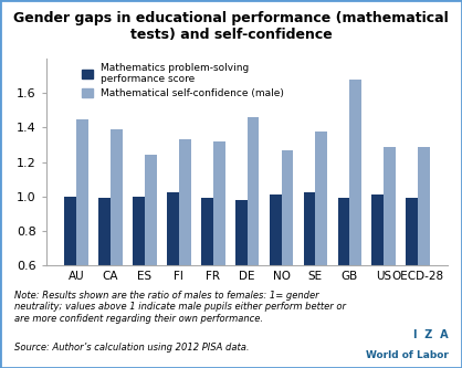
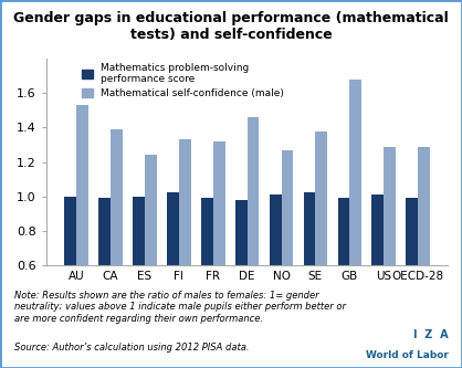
Mathematical self-confidence (male)/AU: 1.45 -> 1.53
